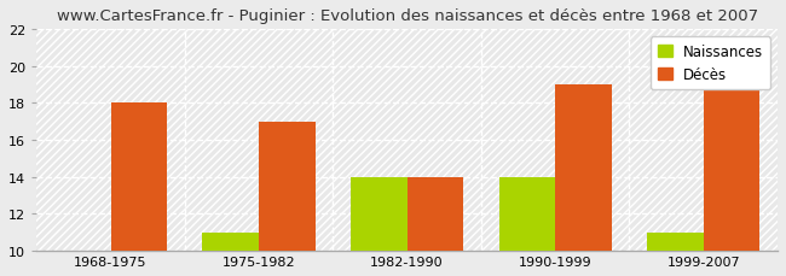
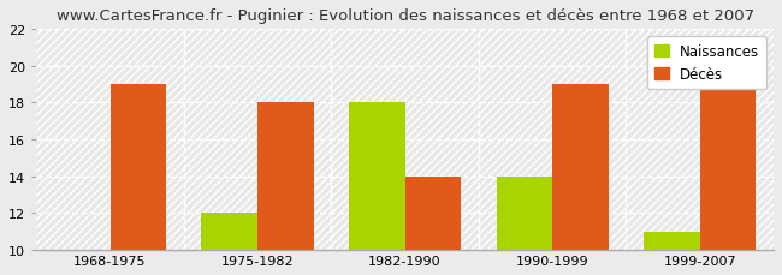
Décès/1968-1975: 18 -> 19
Naissances/1975-1982: 11 -> 12
Décès/1975-1982: 17 -> 18
Naissances/1982-1990: 14 -> 18
